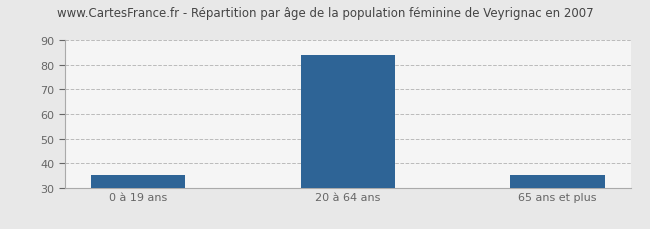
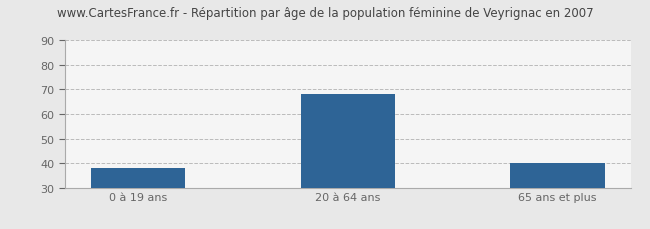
0 à 19 ans: 35 -> 38
20 à 64 ans: 84 -> 68
65 ans et plus: 35 -> 40
